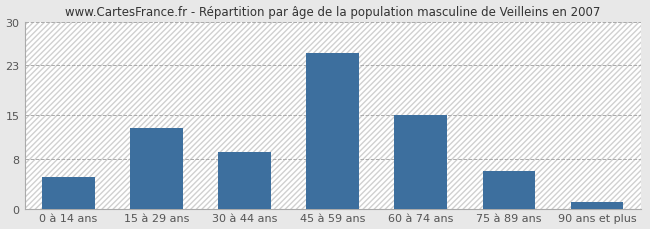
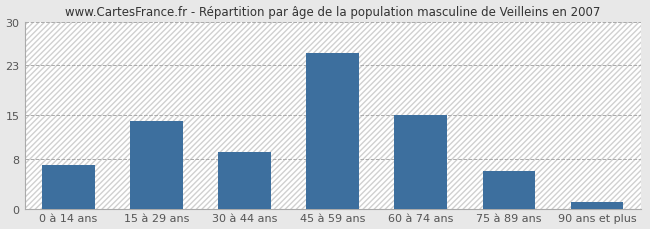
0 à 14 ans: 5 -> 7
15 à 29 ans: 13 -> 14
